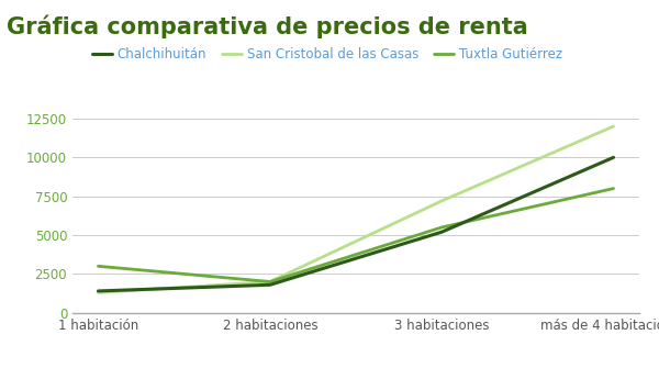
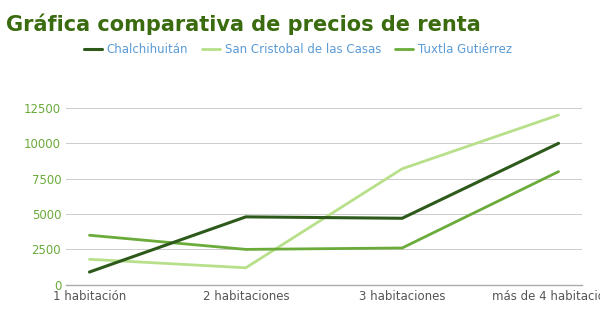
Chalchihuitán/1 habitación: 1400 -> 900
San Cristobal de las Casas/1 habitación: 1300 -> 1800
Tuxtla Gutiérrez/1 habitación: 3000 -> 3500
Chalchihuitán/2 habitaciones: 1800 -> 4800
San Cristobal de las Casas/2 habitaciones: 2000 -> 1200
Tuxtla Gutiérrez/2 habitaciones: 2000 -> 2500
Chalchihuitán/3 habitaciones: 5200 -> 4700
San Cristobal de las Casas/3 habitaciones: 7200 -> 8200
Tuxtla Gutiérrez/3 habitaciones: 5500 -> 2600
